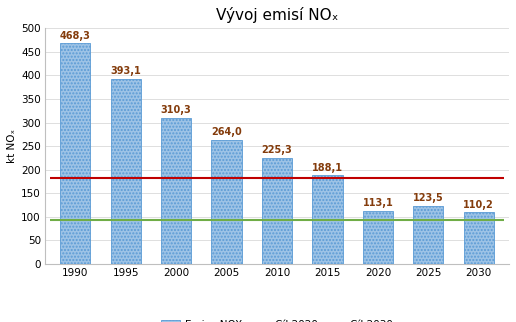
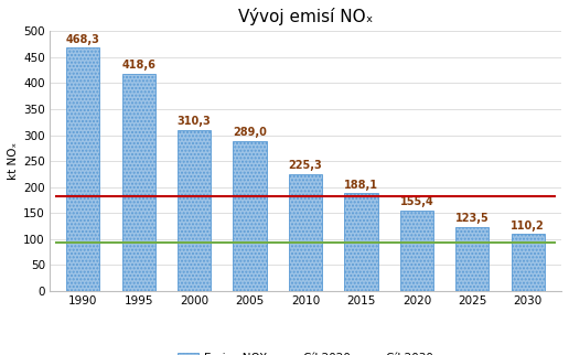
1995: 393,1 -> 418,6
2005: 264,0 -> 289,0
2020: 113,1 -> 155,4
